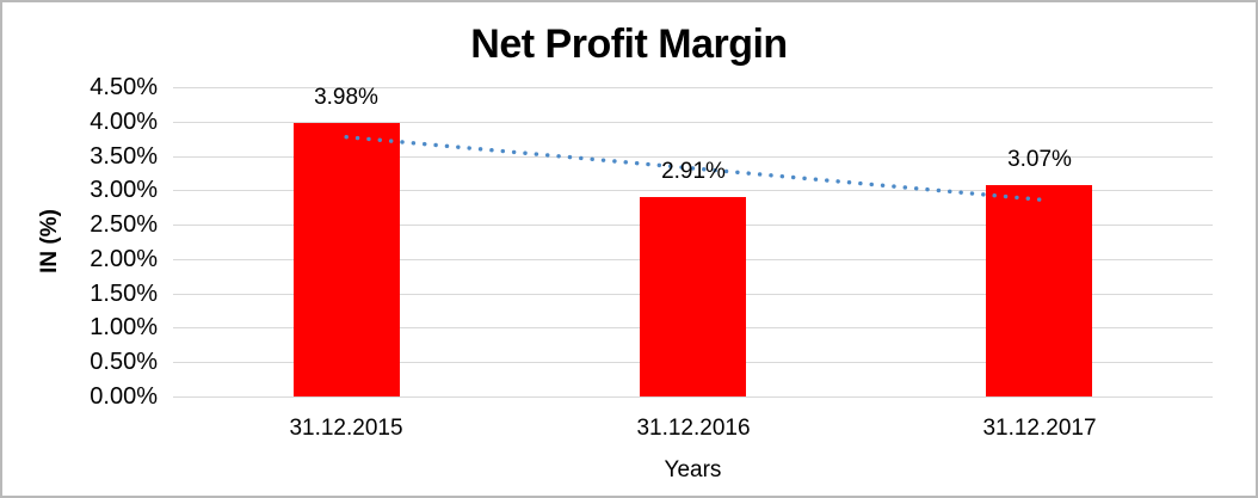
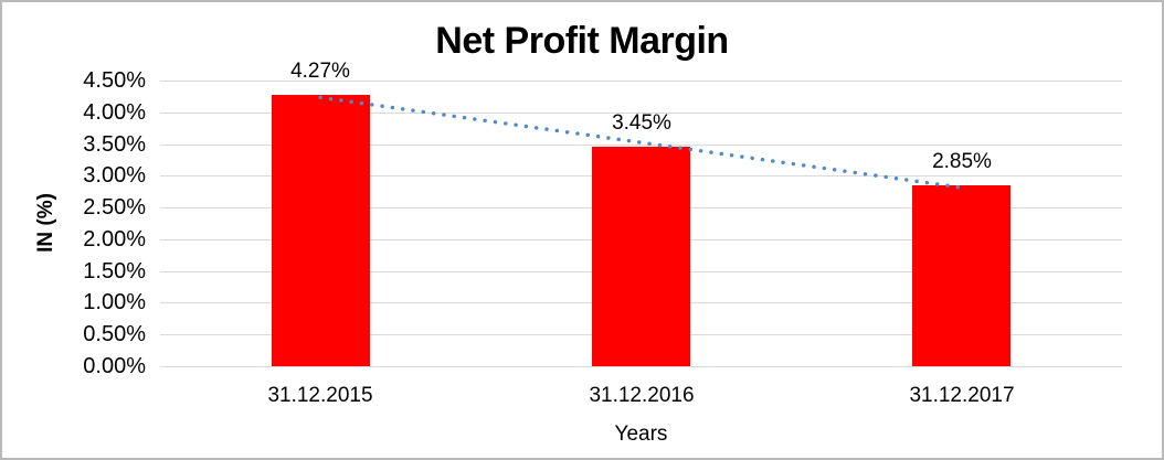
31.12.2015: 3.98% -> 4.27%
31.12.2016: 2.91% -> 3.45%
31.12.2017: 3.07% -> 2.85%
